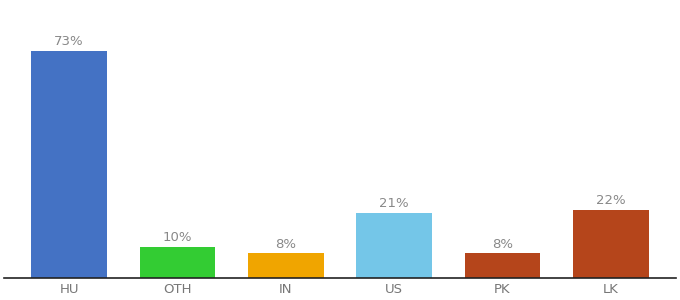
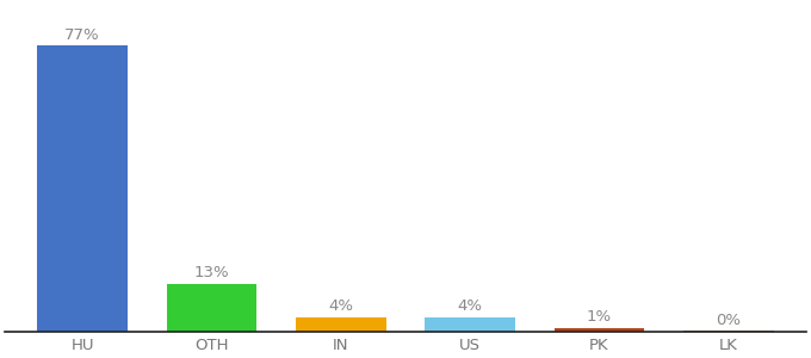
HU: 73% -> 77%
OTH: 10% -> 13%
IN: 8% -> 4%
US: 21% -> 4%
PK: 8% -> 1%
LK: 22% -> 0%
